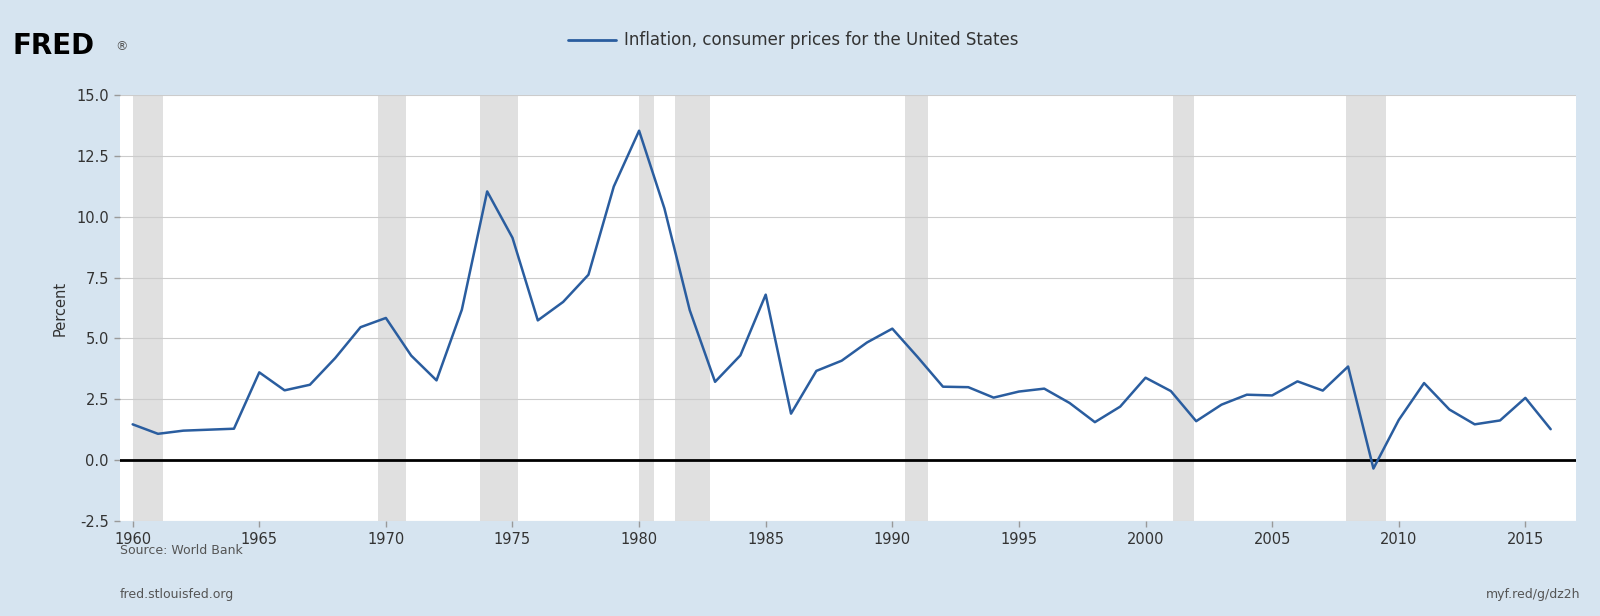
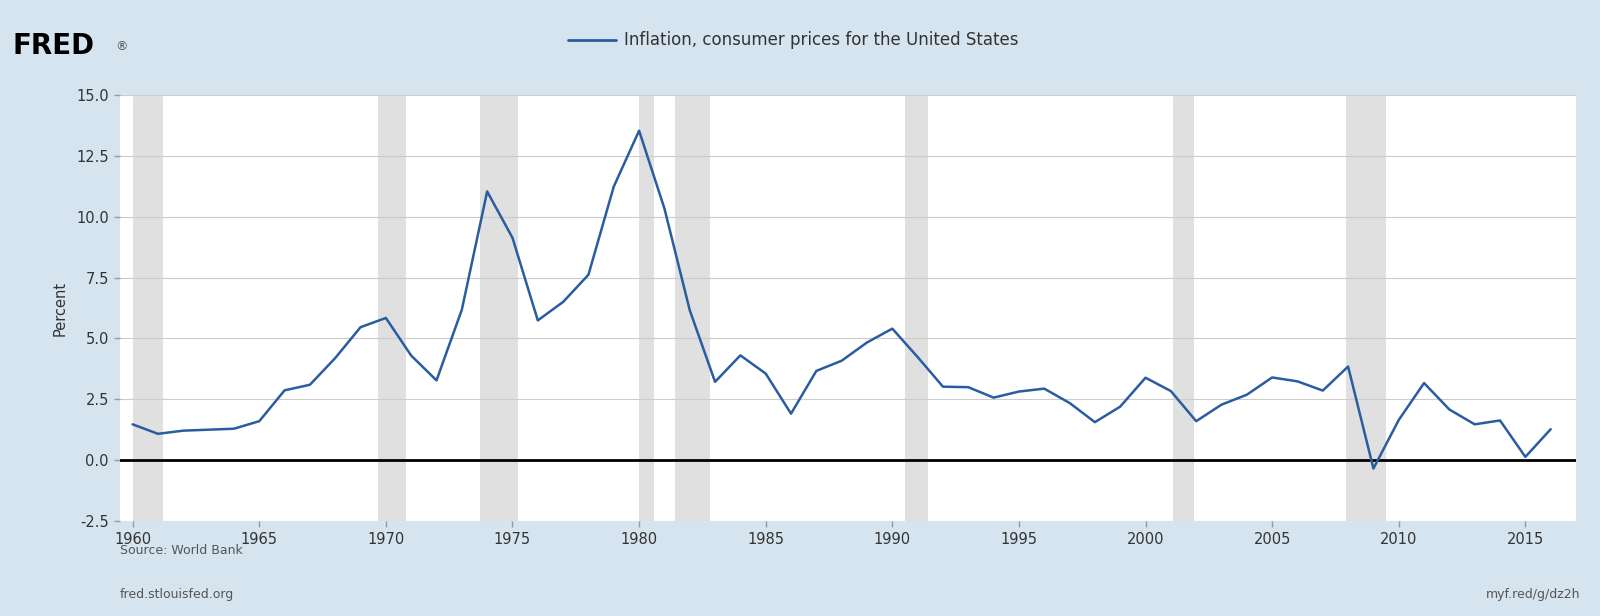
1965: 3.60 -> 1.59
1985: 6.80 -> 3.55
2005: 2.65 -> 3.39
2015: 2.55 -> 0.12
